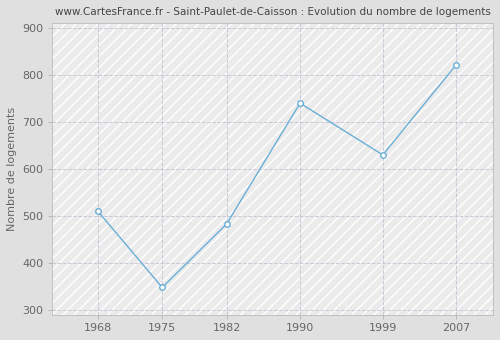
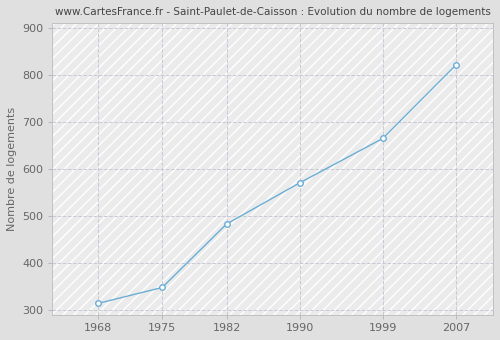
1968: 510 -> 314
1990: 740 -> 571
1999: 630 -> 665
